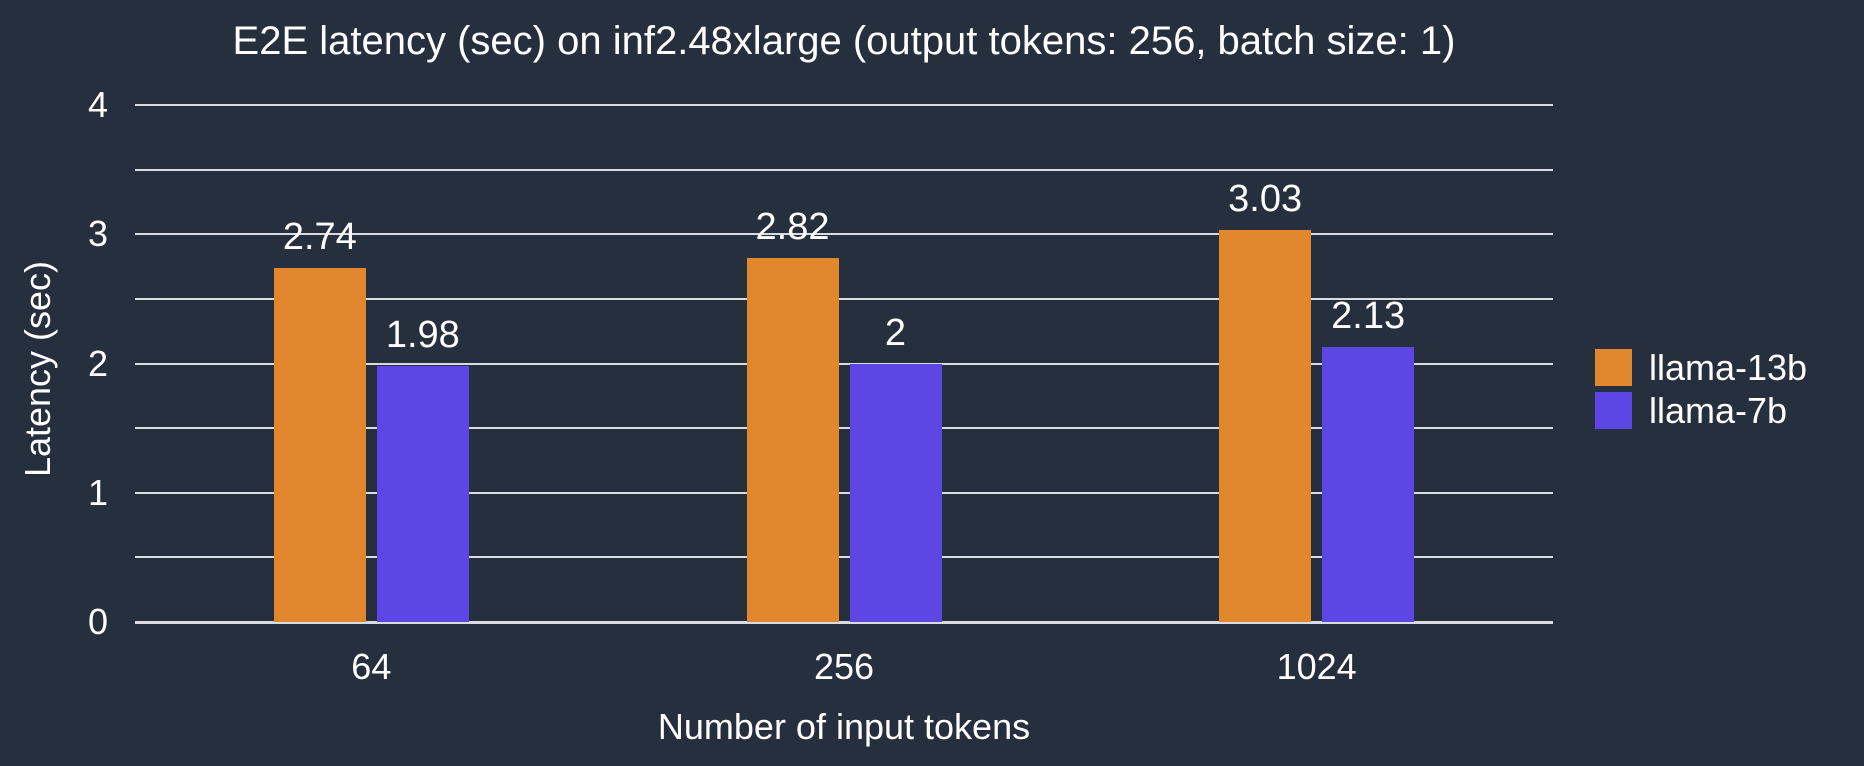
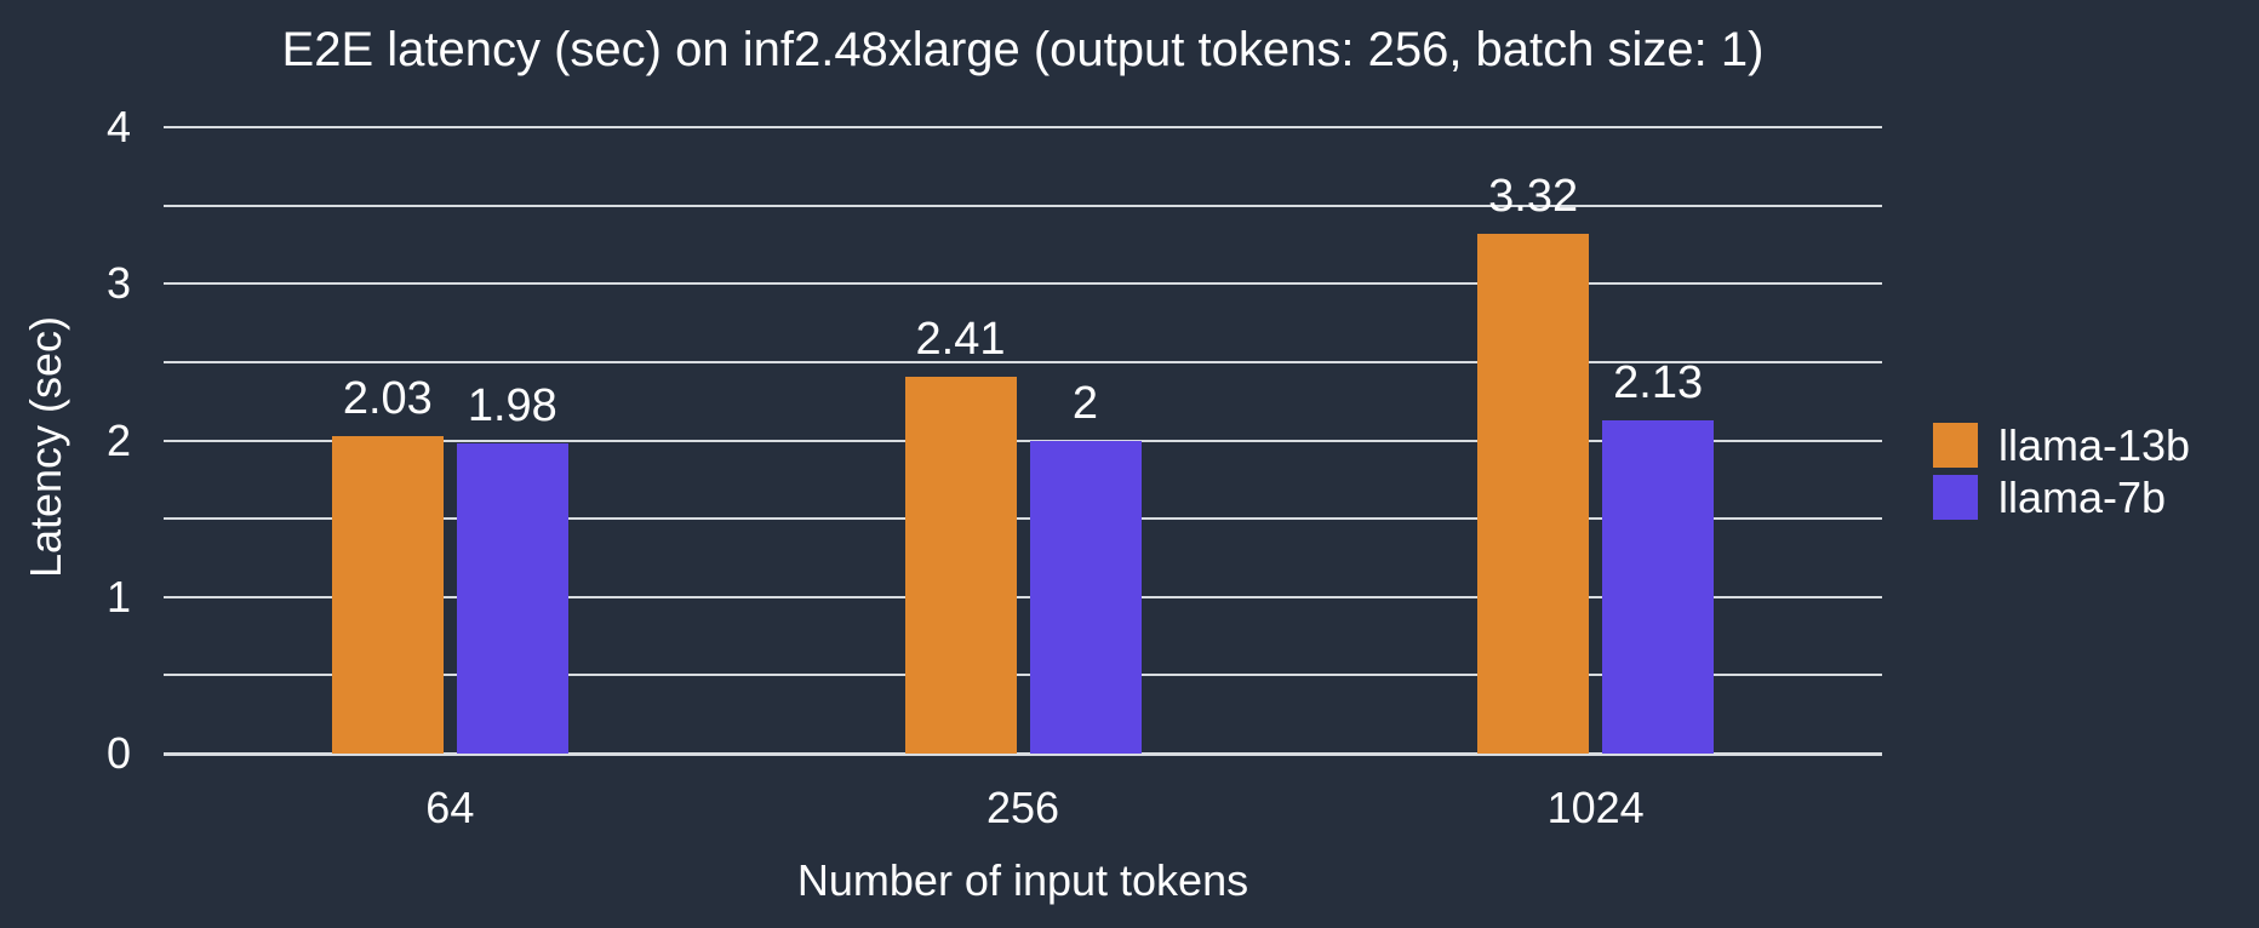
llama-13b/64: 2.74 -> 2.03
llama-13b/256: 2.82 -> 2.41
llama-13b/1024: 3.03 -> 3.32
